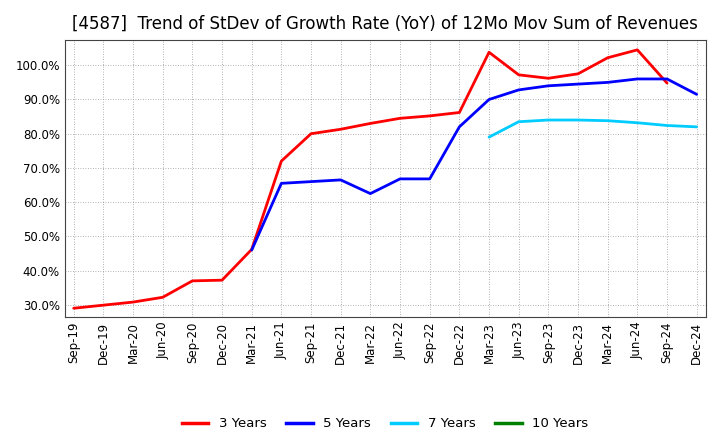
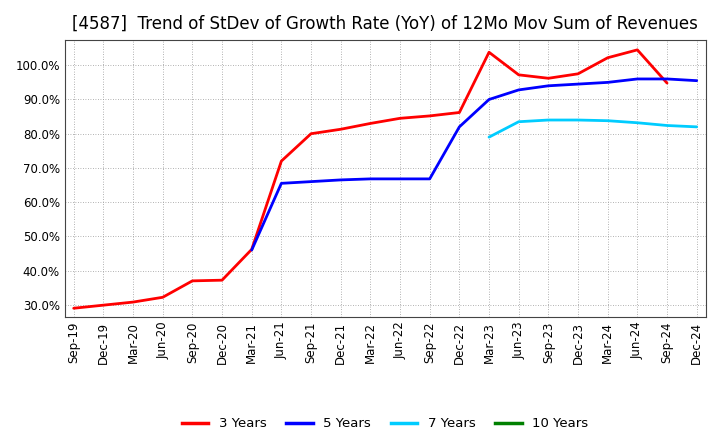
5 Years/Mar-22: 62.5% -> 66.8%
5 Years/Dec-24: 91.5% -> 95.5%
